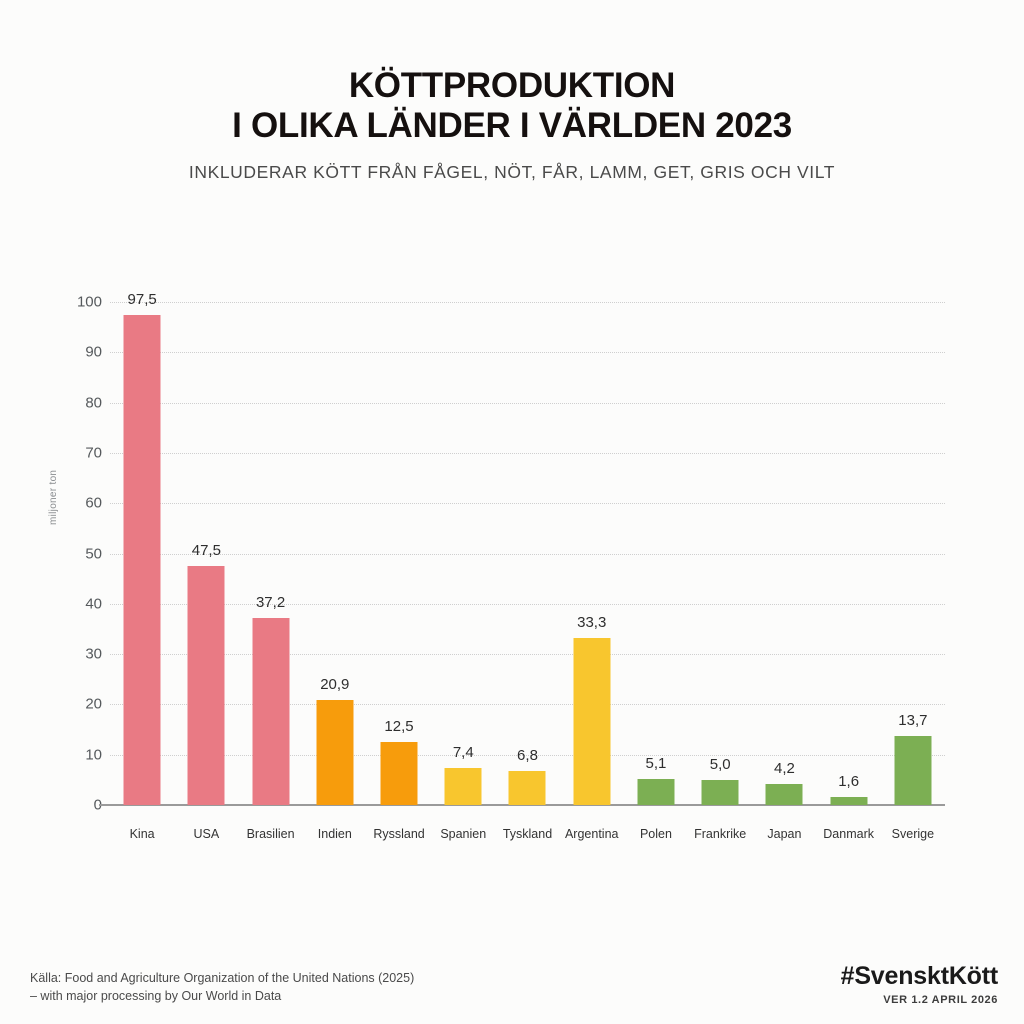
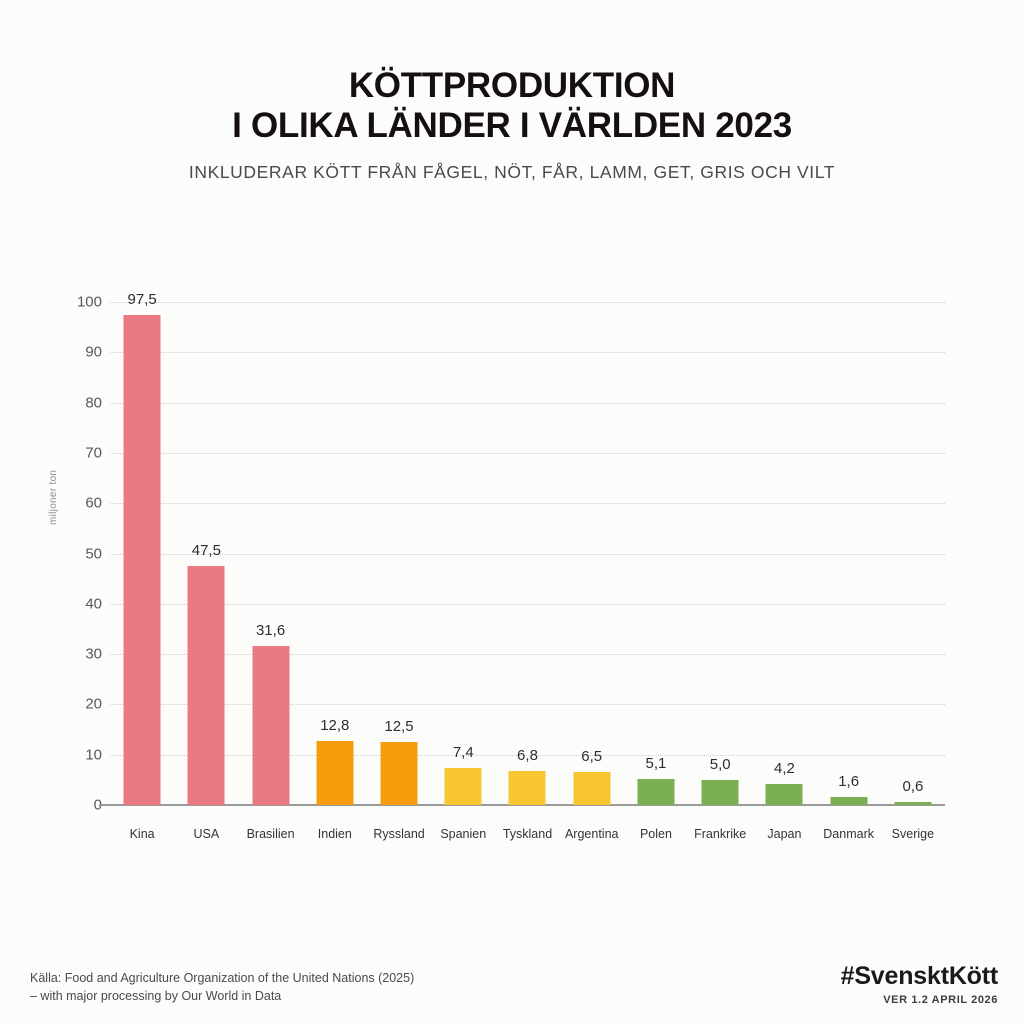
Brasilien: 37,2 -> 31,6
Indien: 20,9 -> 12,8
Argentina: 33,3 -> 6,5
Sverige: 13,7 -> 0,6
